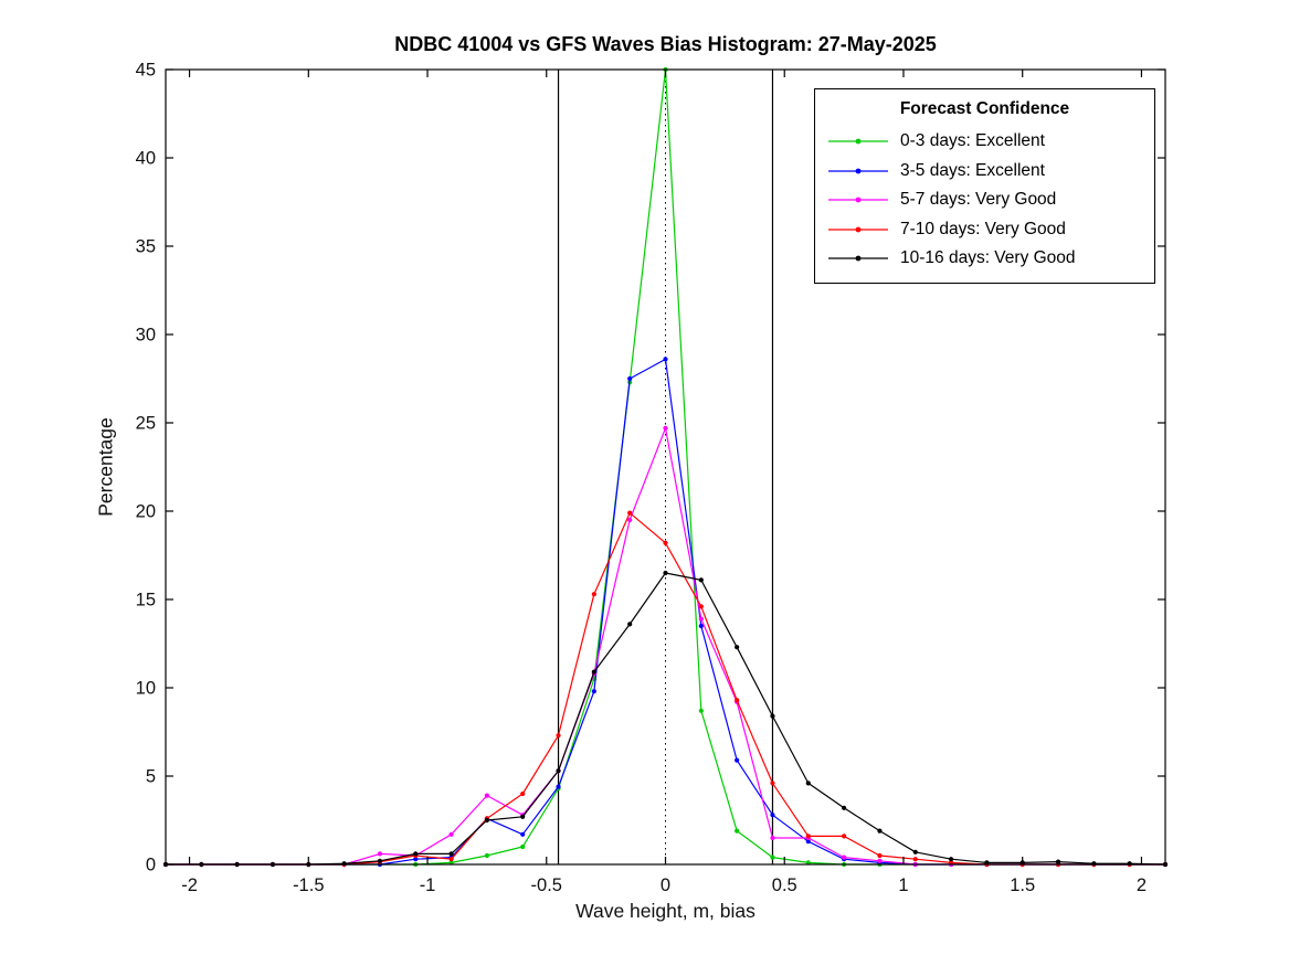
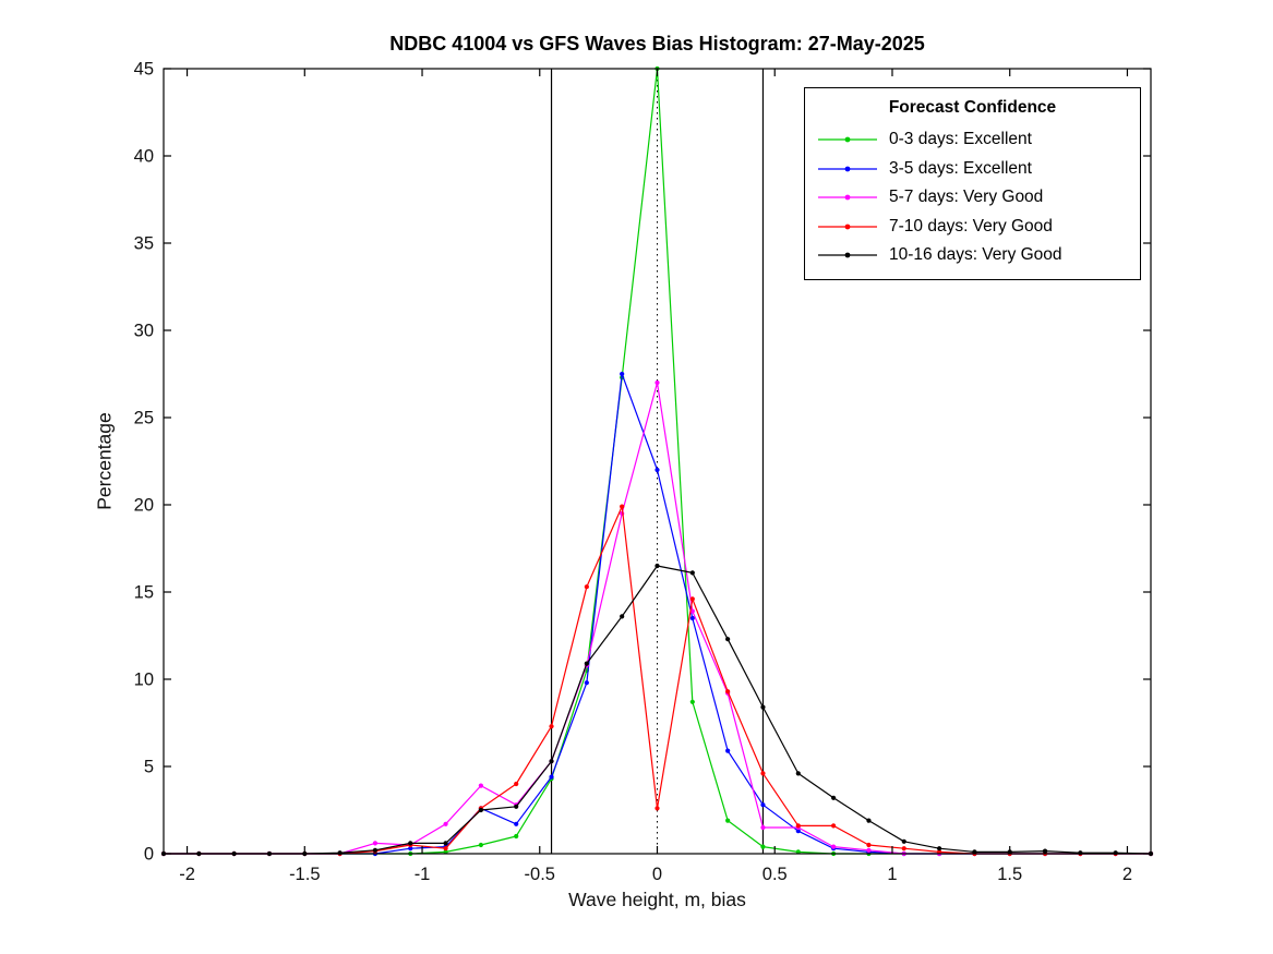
3-5 days: Excellent/0: 28.6 -> 22.0
5-7 days: Very Good/0: 24.7 -> 27.0
7-10 days: Very Good/0: 18.2 -> 2.6
